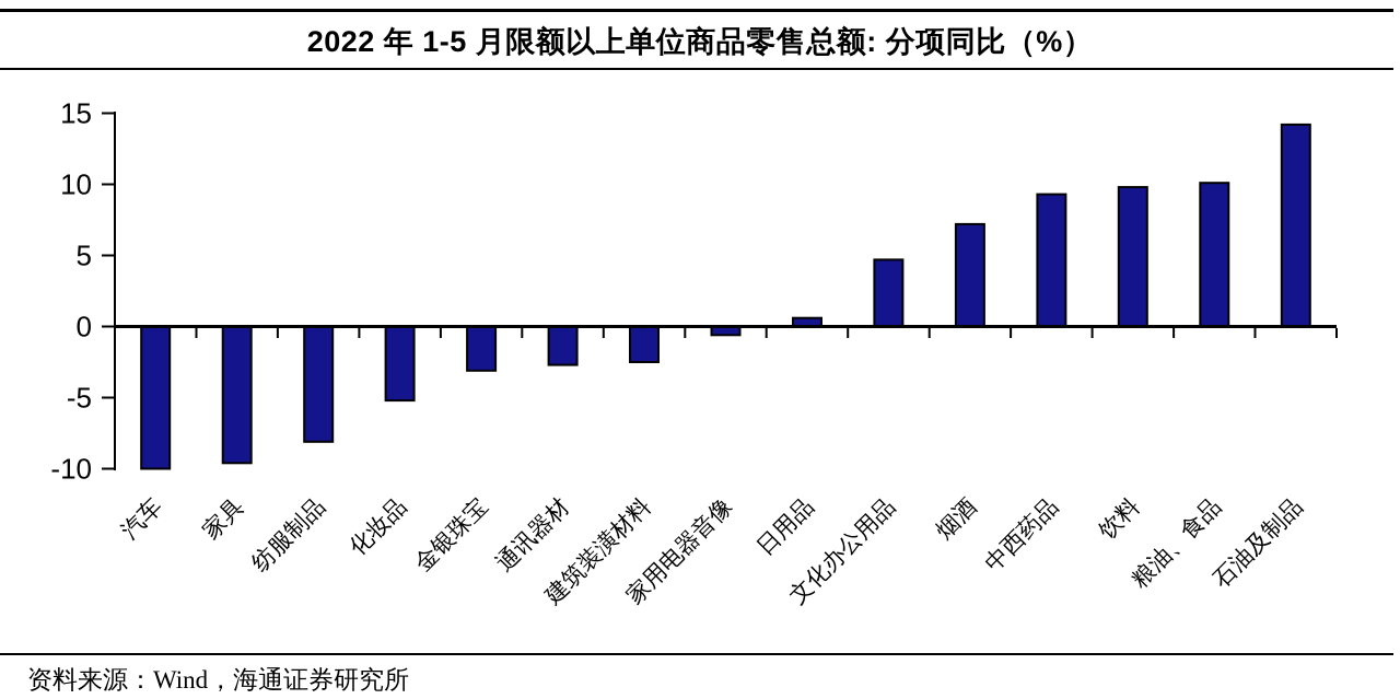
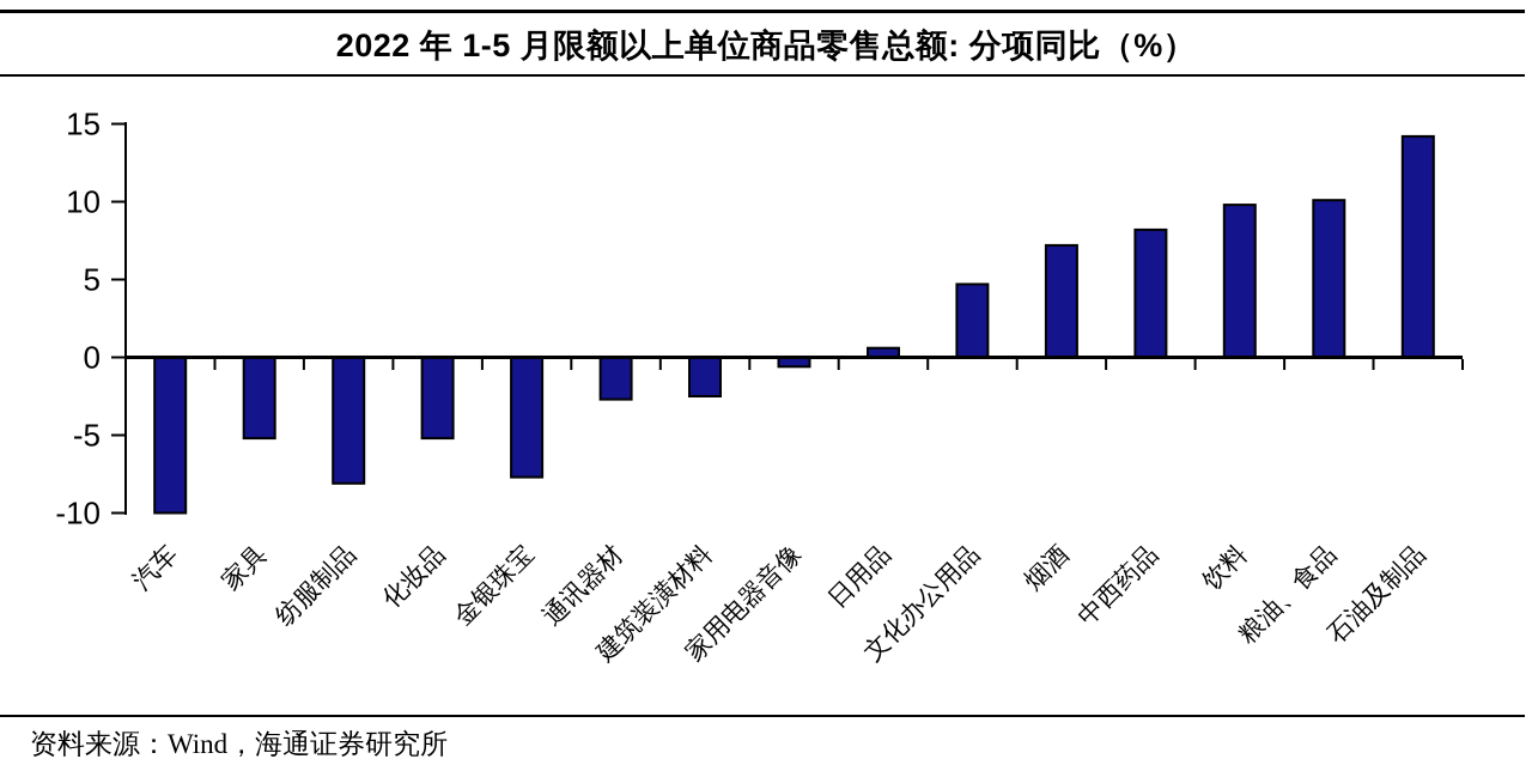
家具: -9.6 -> -5.2
金银珠宝: -3.1 -> -7.7
中西药品: 9.3 -> 8.2
